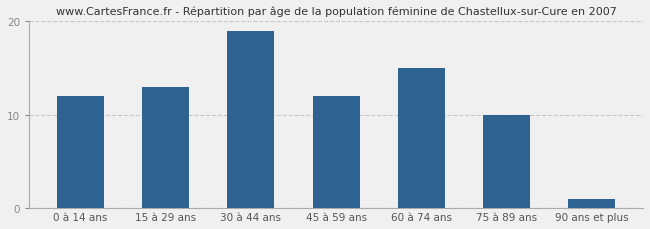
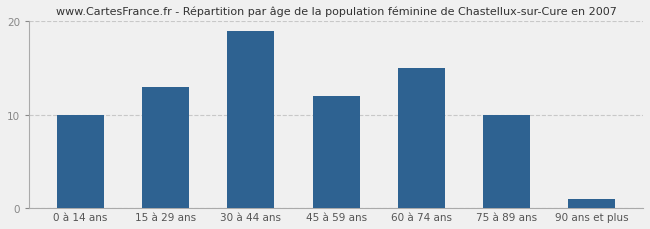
0 à 14 ans: 12 -> 10
